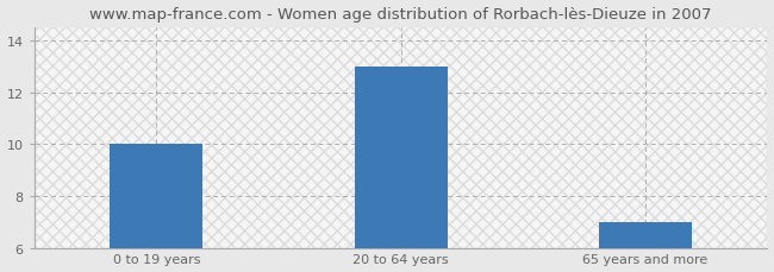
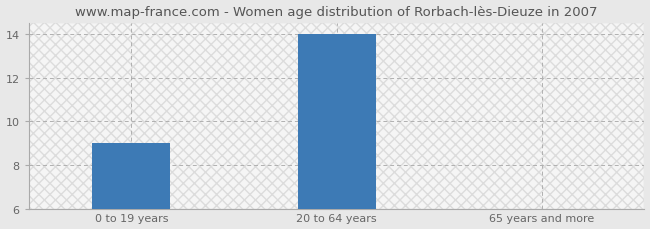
0 to 19 years: 10 -> 9
20 to 64 years: 13 -> 14
65 years and more: 7 -> 6
